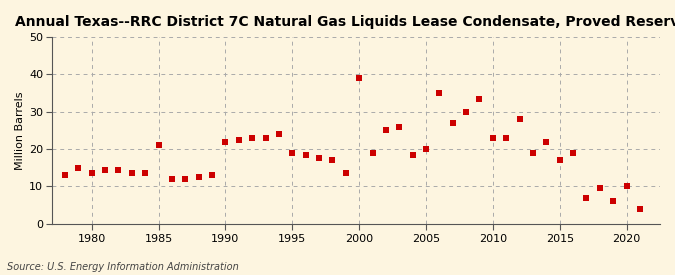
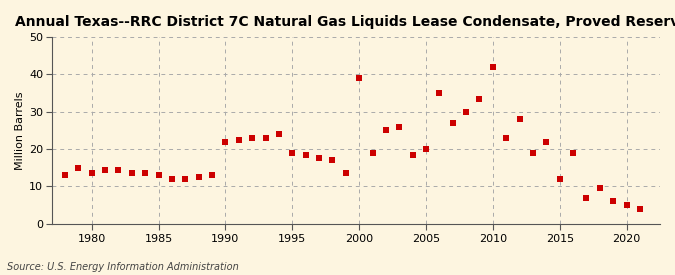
1985: 21.0 -> 13.0
2010: 23.0 -> 42.0
2015: 17.0 -> 12.0
2020: 10.0 -> 5.0
